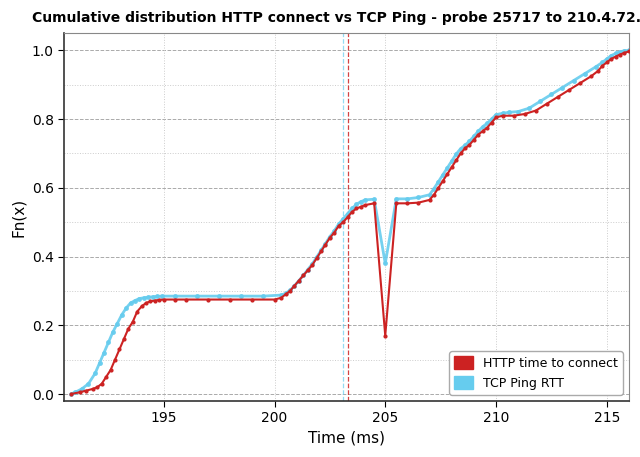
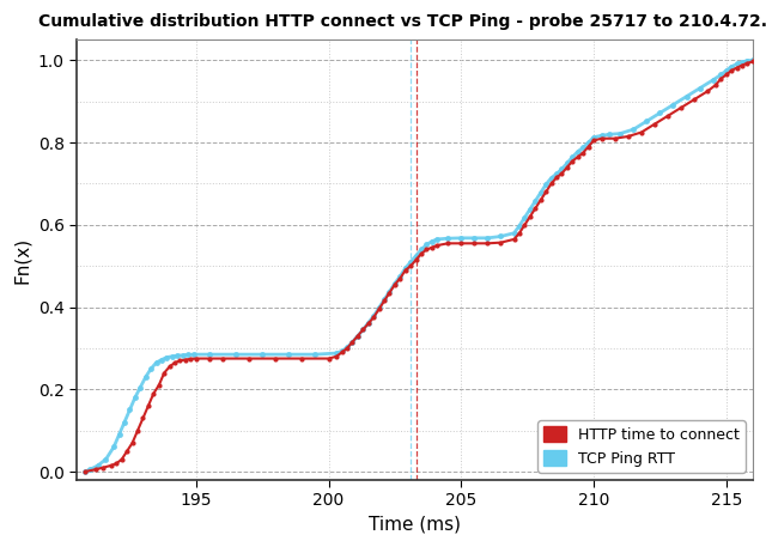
HTTP time to connect/205: 0.170 -> 0.555
TCP Ping RTT/205: 0.380 -> 0.568
